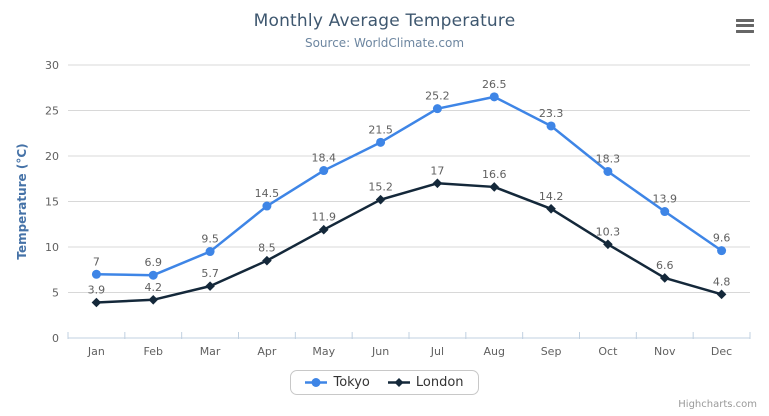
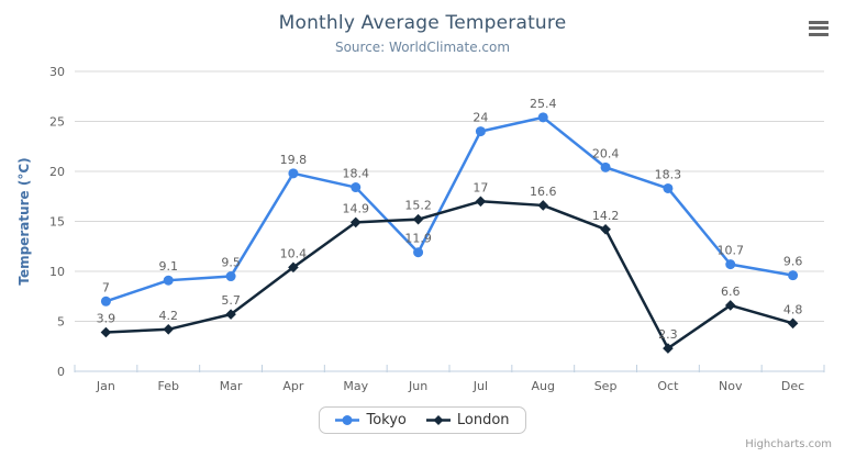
Tokyo/Feb: 6.9 -> 9.1
Tokyo/Apr: 14.5 -> 19.8
London/Apr: 8.5 -> 10.4
London/May: 11.9 -> 14.9
Tokyo/Jun: 21.5 -> 11.9
Tokyo/Jul: 25.2 -> 24
Tokyo/Aug: 26.5 -> 25.4
Tokyo/Sep: 23.3 -> 20.4
London/Oct: 10.3 -> 2.3
Tokyo/Nov: 13.9 -> 10.7
